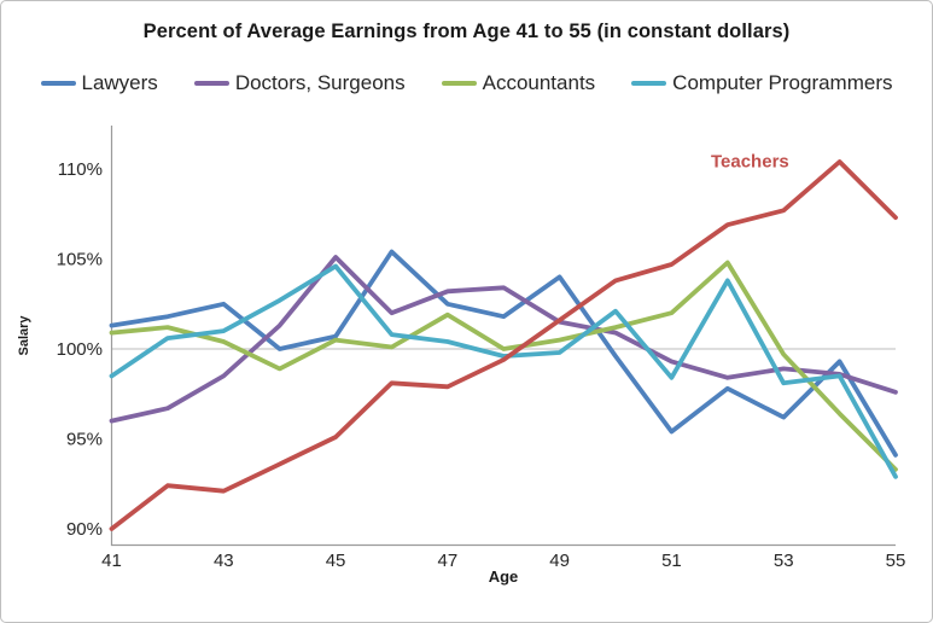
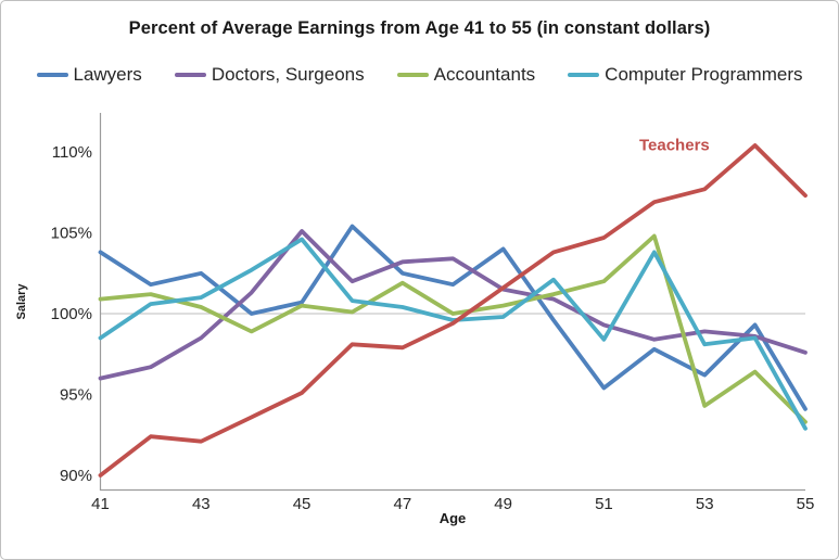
Lawyers/41: 101.3% -> 103.8%
Accountants/53: 99.7% -> 94.3%
